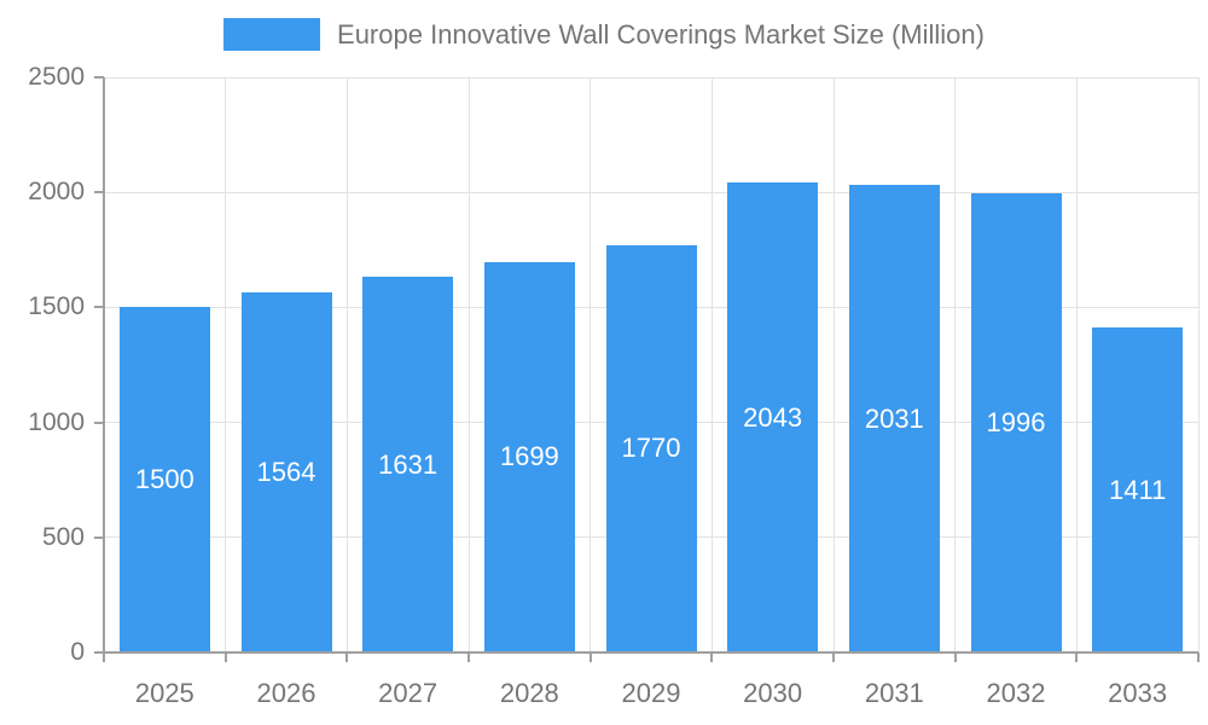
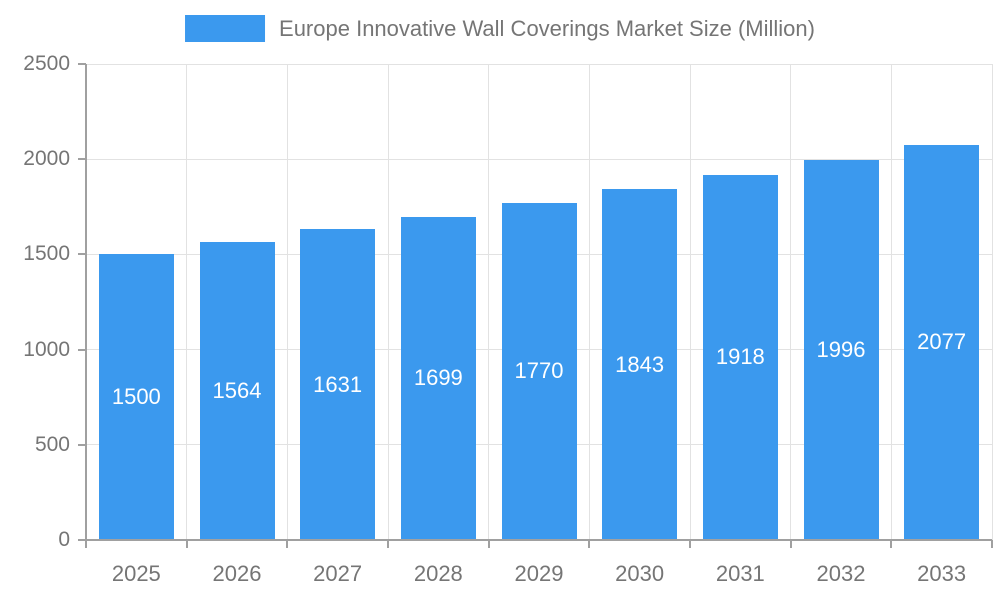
2030: 2043 -> 1843
2031: 2031 -> 1918
2033: 1411 -> 2077
